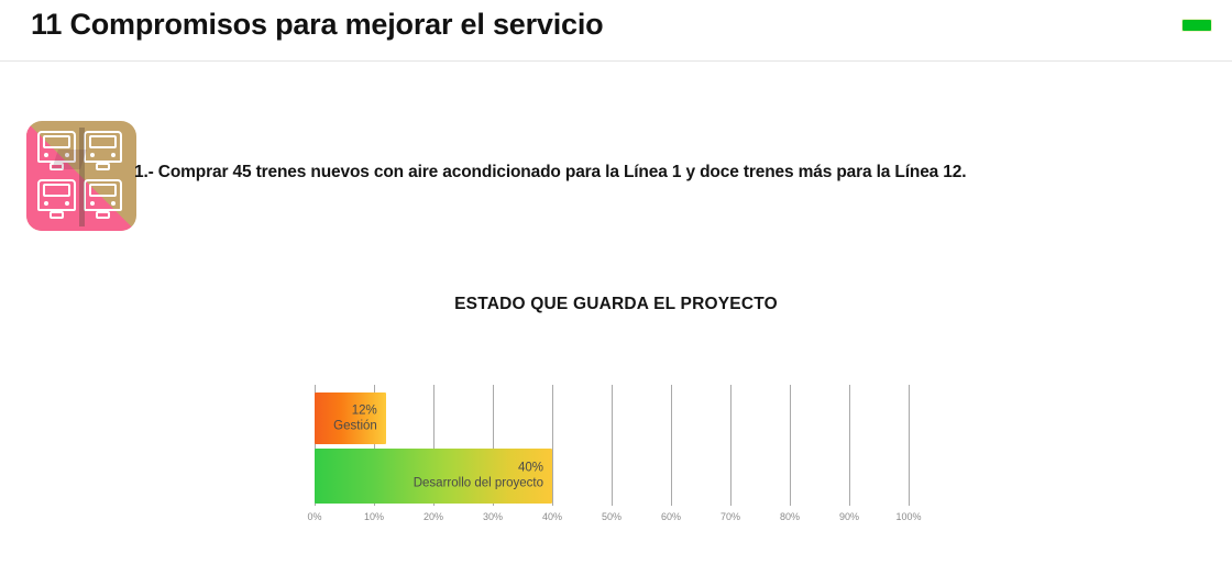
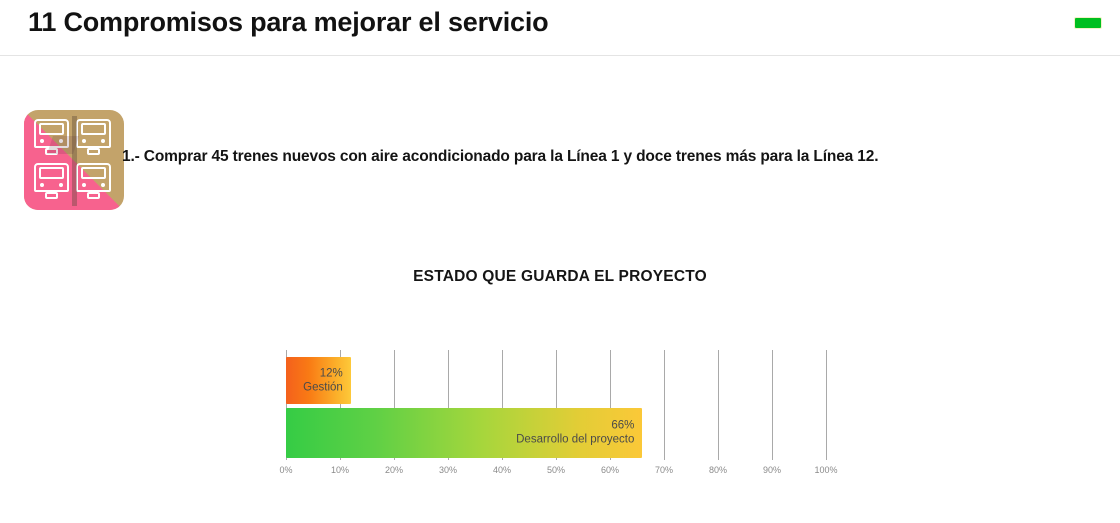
Desarrollo del proyecto: 40% -> 66%
